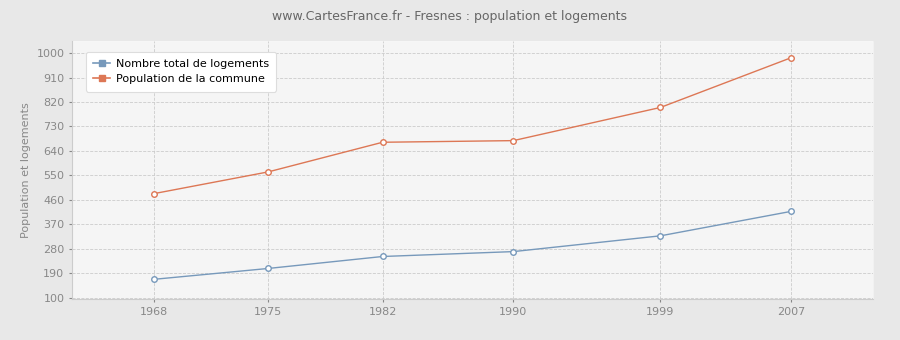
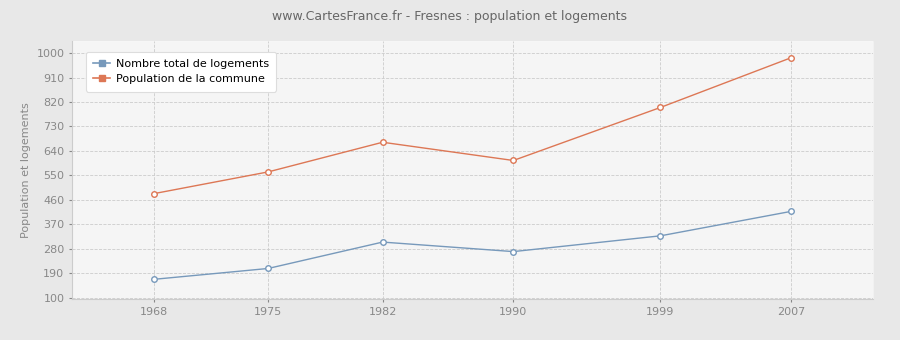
Nombre total de logements/1982: 252 -> 305
Population de la commune/1990: 678 -> 605
